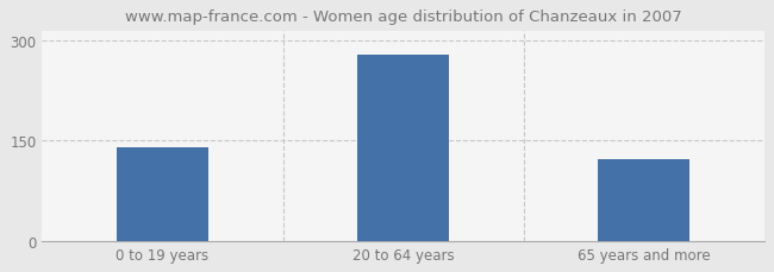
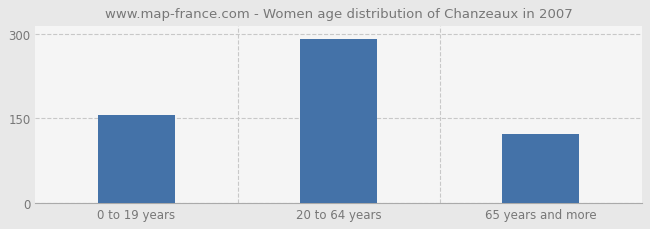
0 to 19 years: 140 -> 157
20 to 64 years: 278 -> 291
